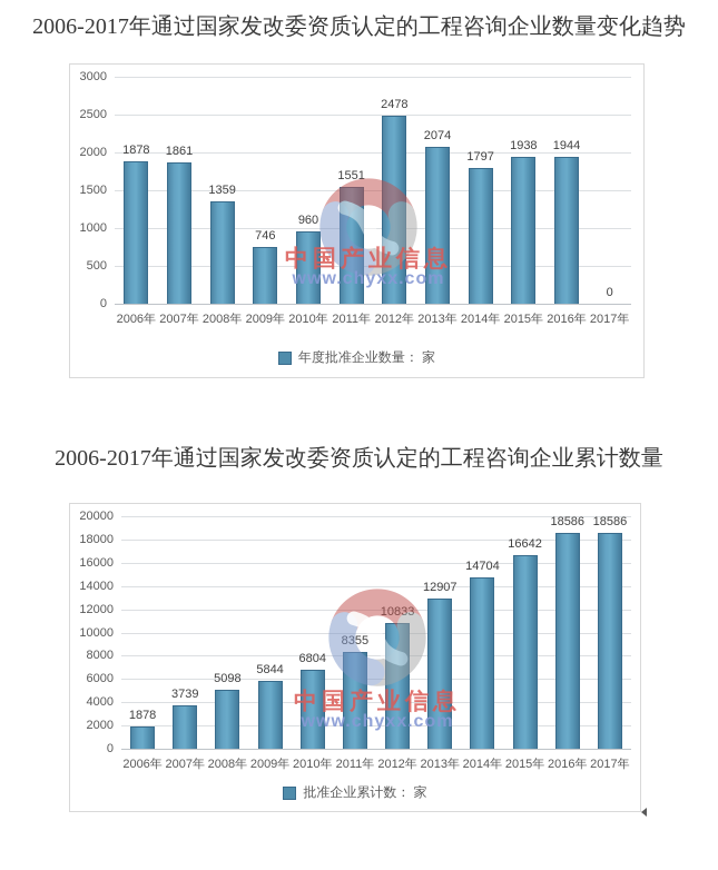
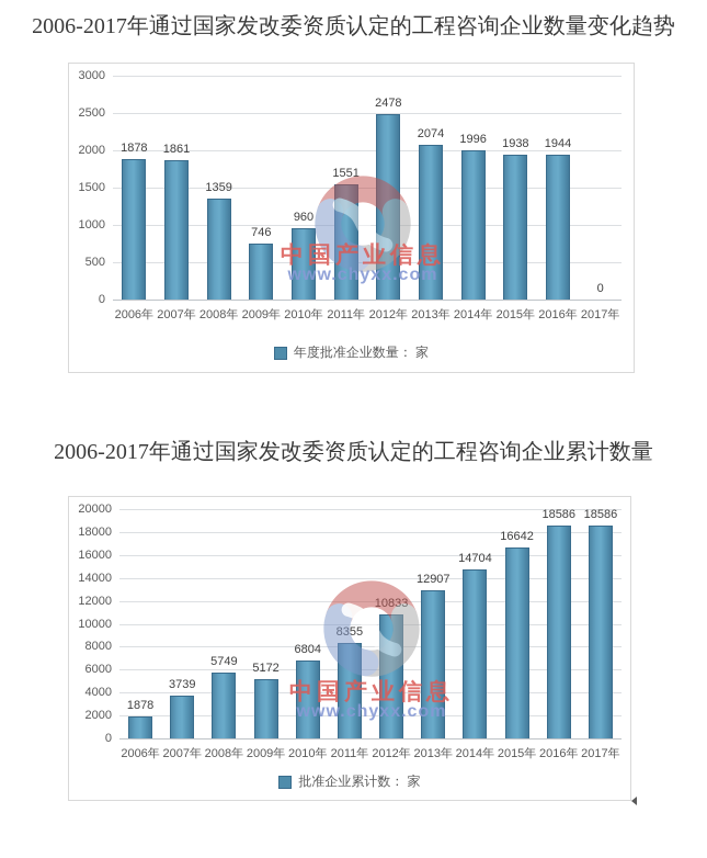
2006-2017年通过国家发改委资质认定的工程咨询企业数量变化趋势/2014年: 1797 -> 1996
2006-2017年通过国家发改委资质认定的工程咨询企业累计数量/2008年: 5098 -> 5749
2006-2017年通过国家发改委资质认定的工程咨询企业累计数量/2009年: 5844 -> 5172
